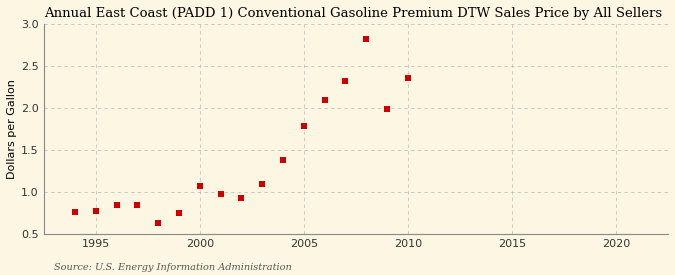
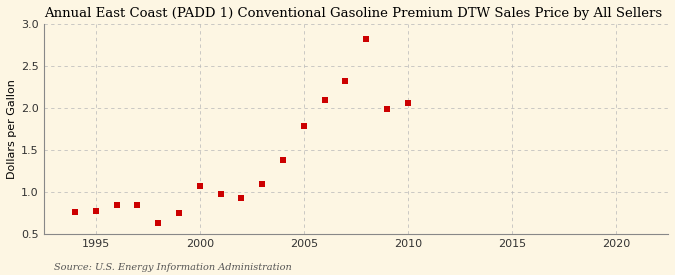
2010: 2.36 -> 2.06
